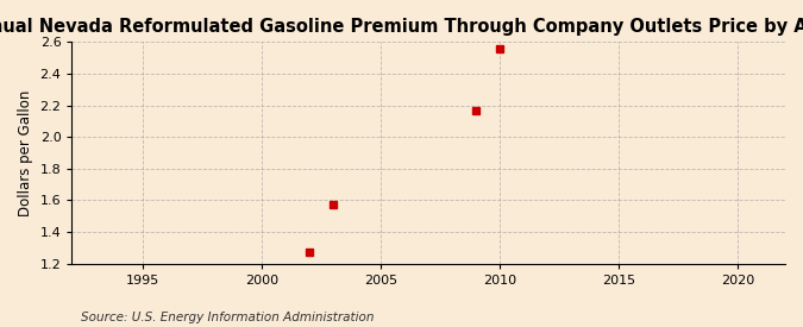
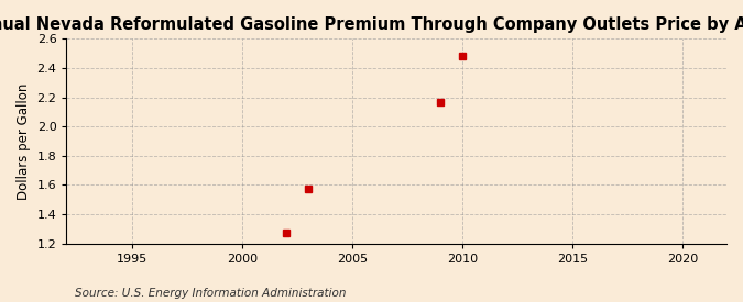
2010: 2.56 -> 2.48
